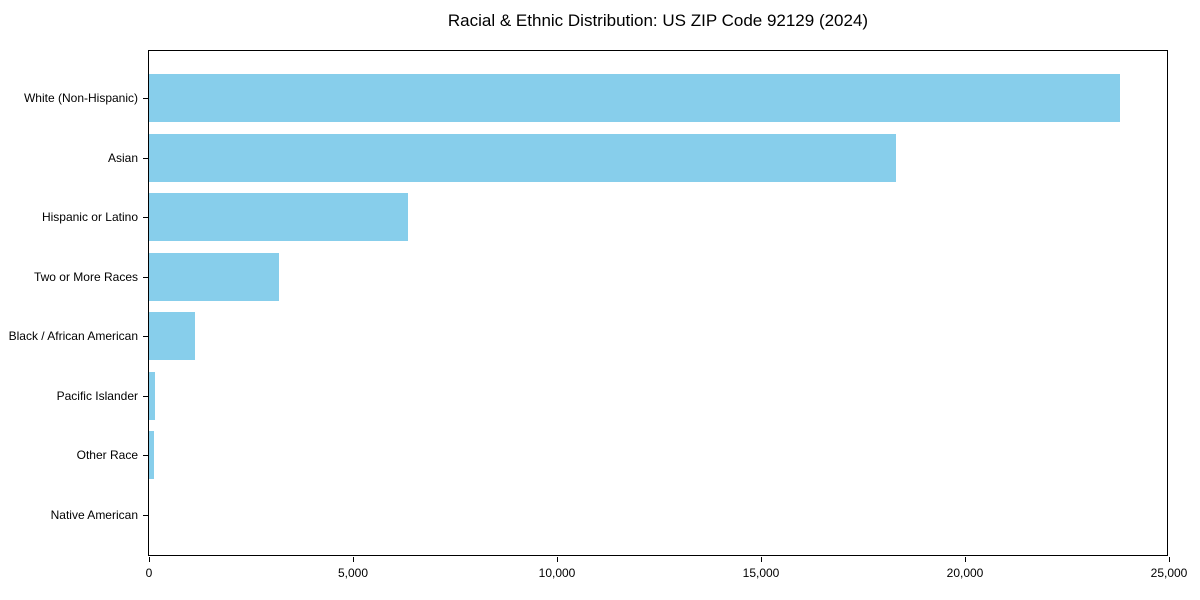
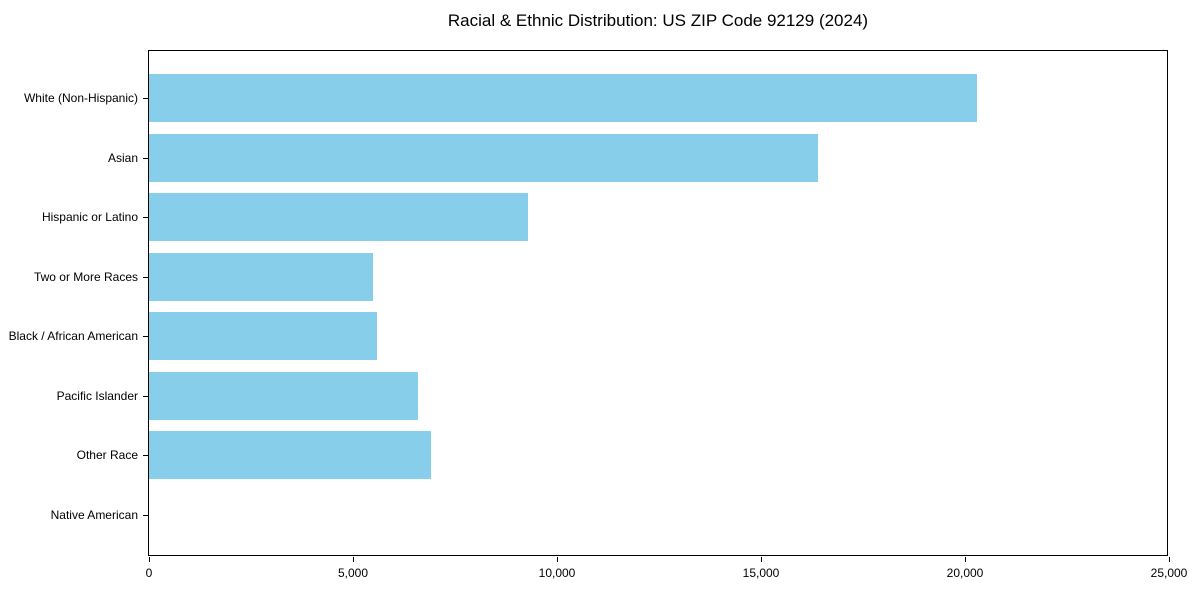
White (Non-Hispanic): 23800 -> 20300
Asian: 18300 -> 16400
Hispanic or Latino: 6400 -> 9300
Two or More Races: 3200 -> 5500
Black / African American: 1100 -> 5600
Pacific Islander: 200 -> 6600
Other Race: 100 -> 6900
